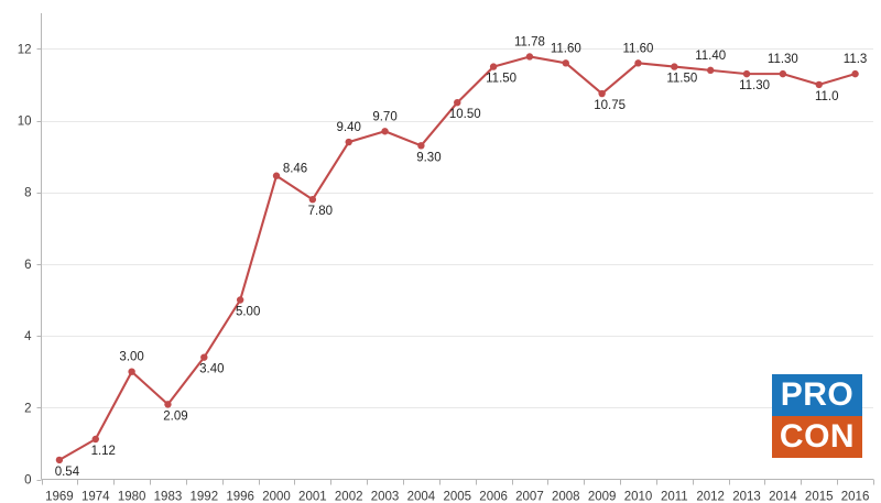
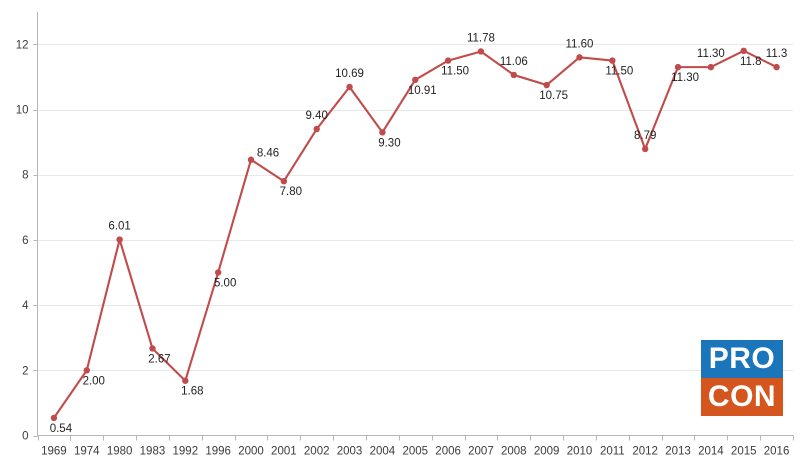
1974: 1.12 -> 2.00
1980: 3.00 -> 6.01
1983: 2.09 -> 2.67
1992: 3.40 -> 1.68
2003: 9.70 -> 10.69
2005: 10.50 -> 10.91
2008: 11.60 -> 11.06
2012: 11.40 -> 8.79
2015: 11.0 -> 11.8
